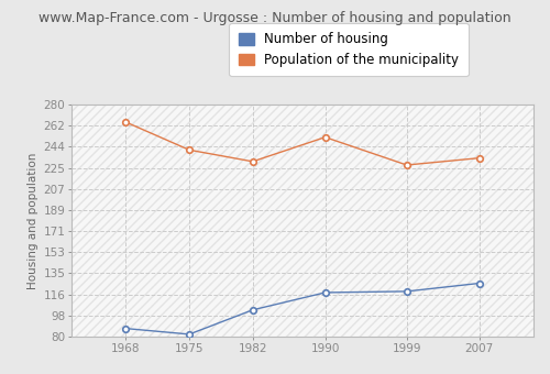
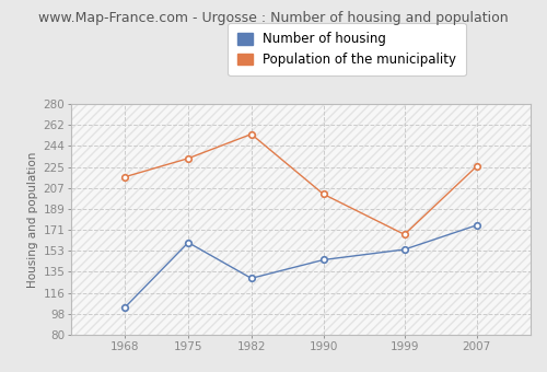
Number of housing/1968: 87 -> 104
Population of the municipality/1968: 265 -> 217
Number of housing/1975: 82 -> 160
Population of the municipality/1975: 241 -> 233
Number of housing/1982: 103 -> 129
Population of the municipality/1982: 231 -> 254
Number of housing/1990: 118 -> 145
Population of the municipality/1990: 252 -> 202
Number of housing/1999: 119 -> 154
Population of the municipality/1999: 228 -> 167
Number of housing/2007: 126 -> 175
Population of the municipality/2007: 234 -> 226
